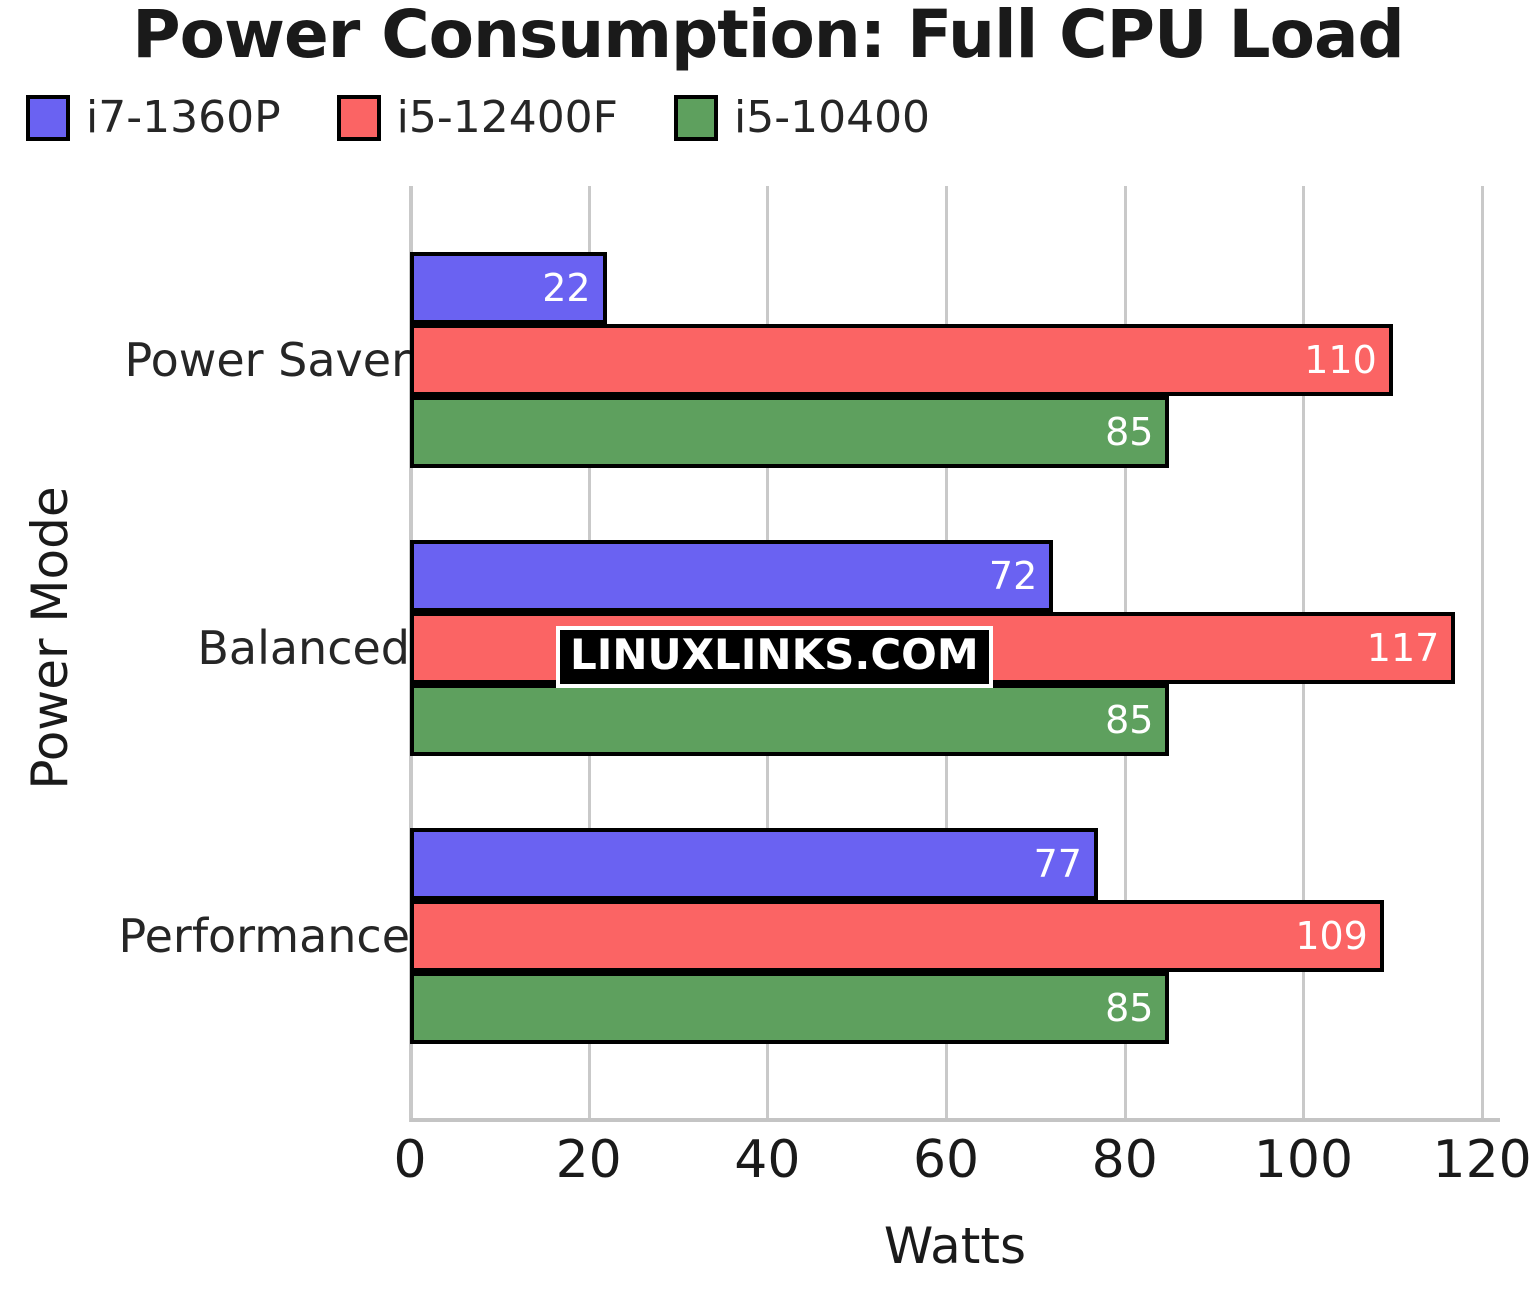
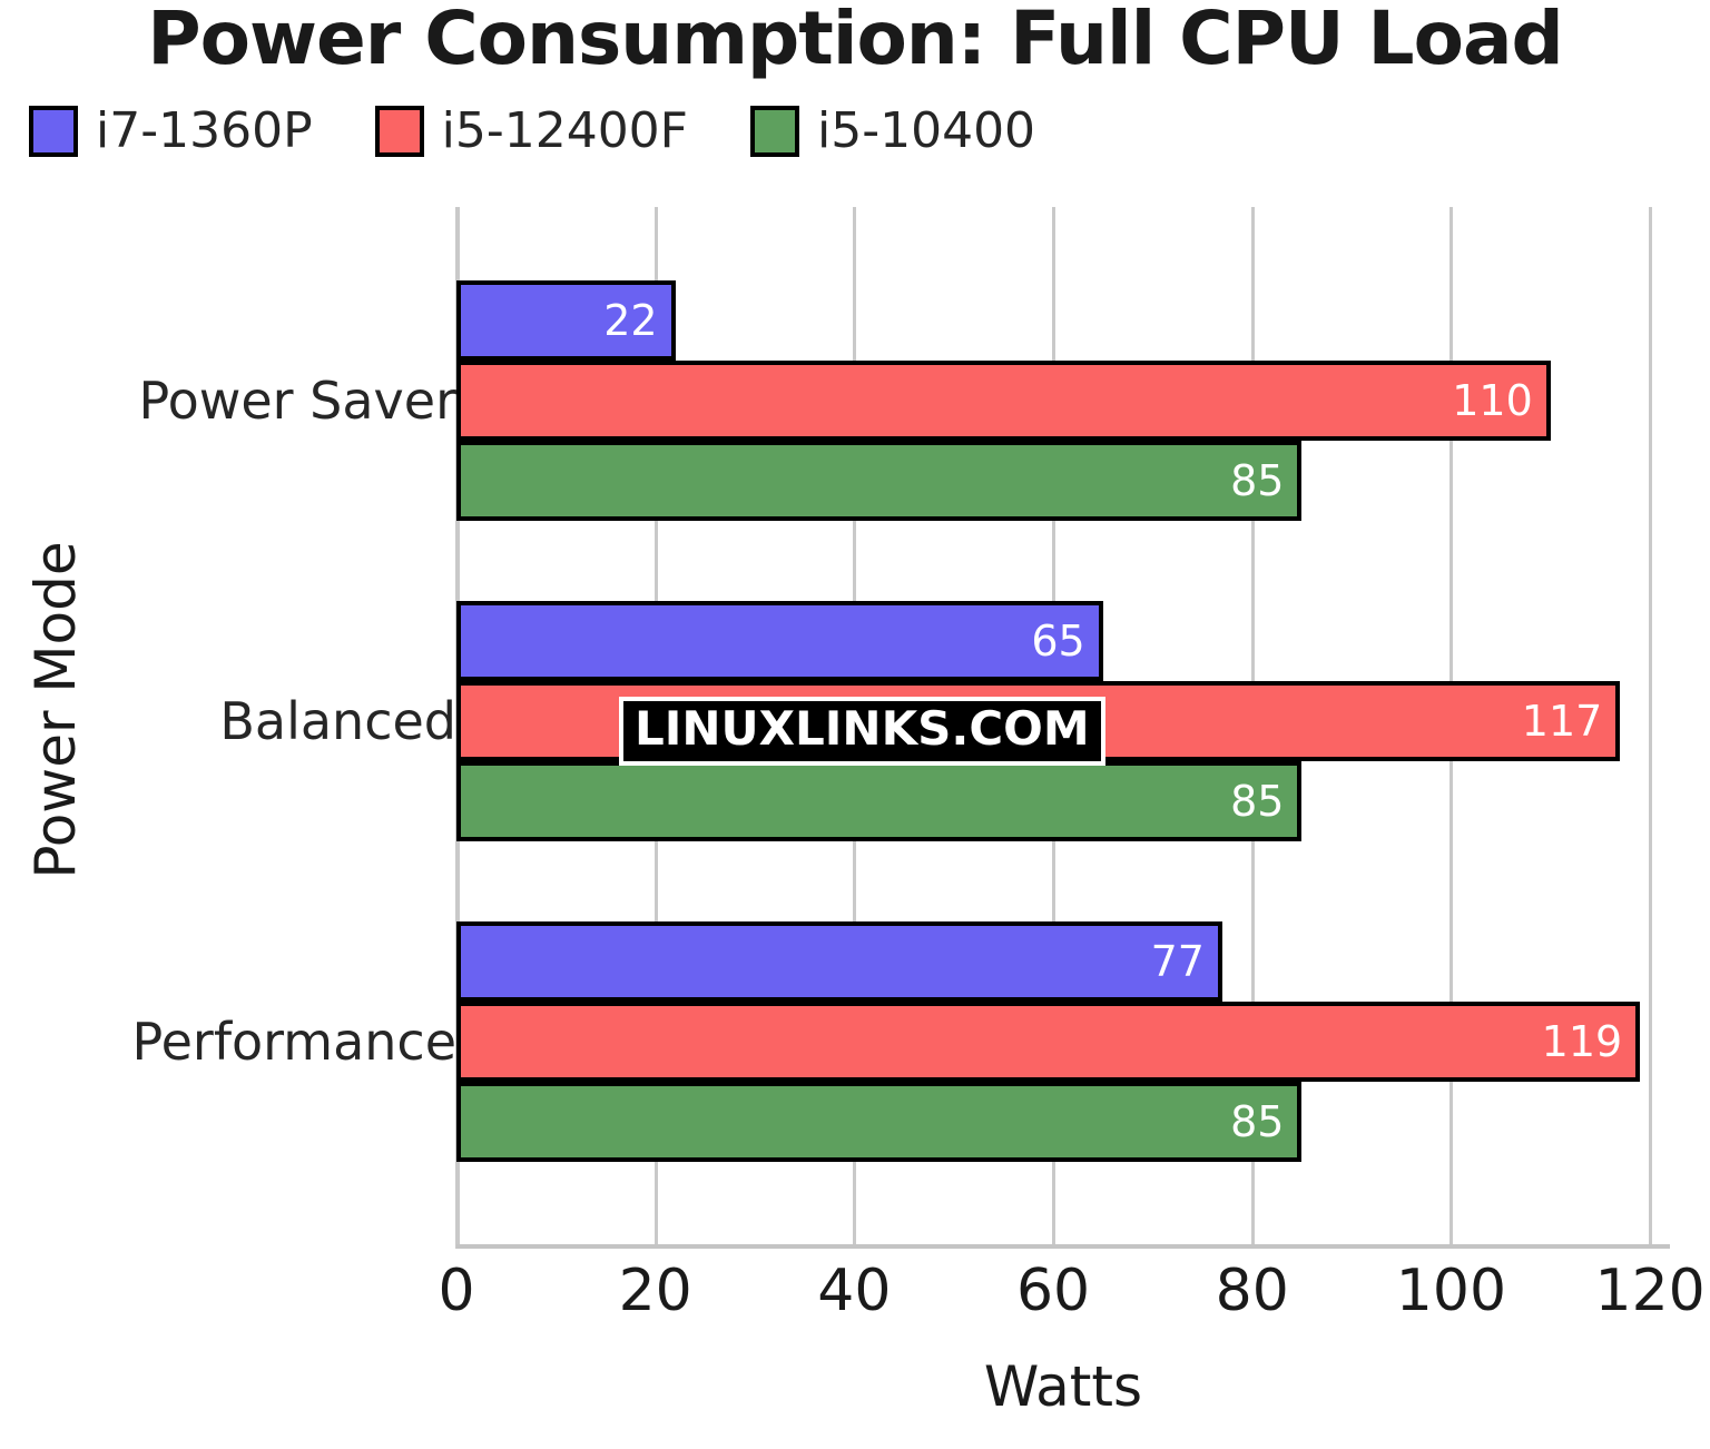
i7-1360P/Balanced: 72 -> 65
i5-12400F/Performance: 109 -> 119
